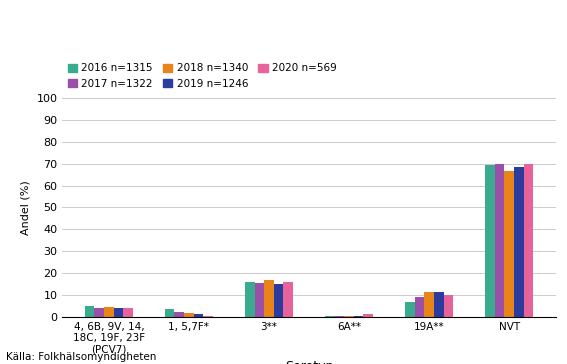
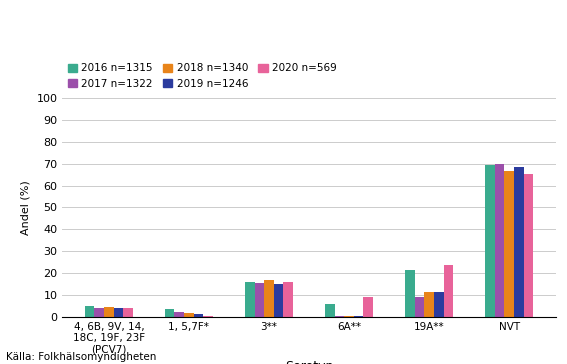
2016 n=1315/6A**: 0.1 -> 6.0
2020 n=569/6A**: 1.0 -> 9.0
2016 n=1315/19A**: 6.5 -> 21.5
2020 n=569/19A**: 10.0 -> 23.5
2020 n=569/NVT: 70.0 -> 65.5
